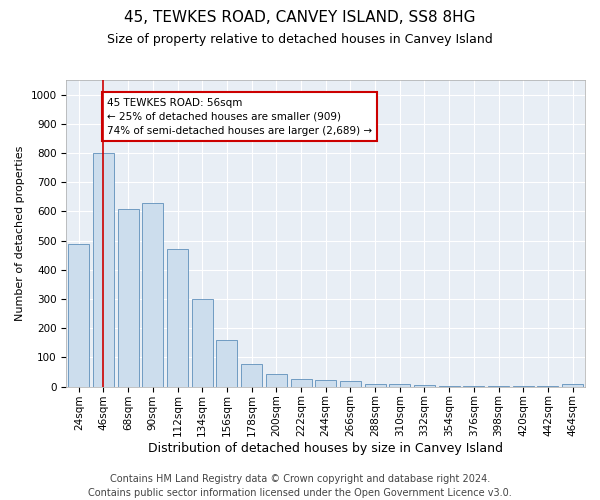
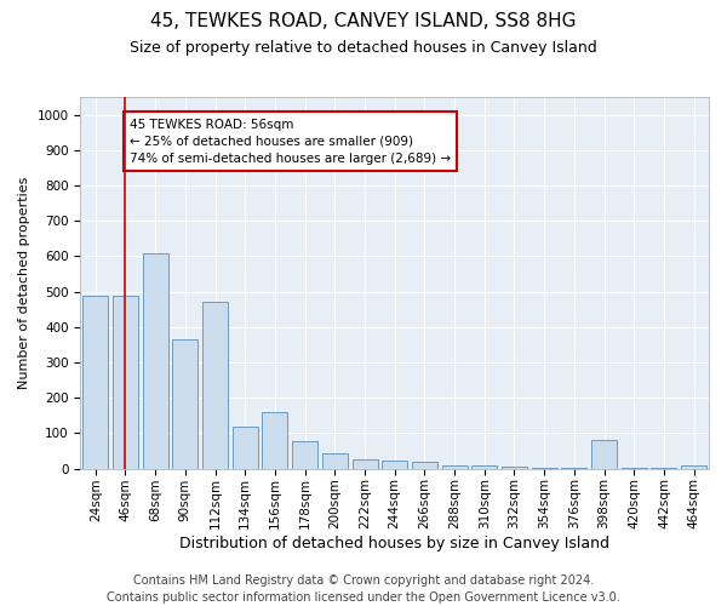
46sqm: 800 -> 490
90sqm: 630 -> 365
134sqm: 300 -> 120
398sqm: 2 -> 80
